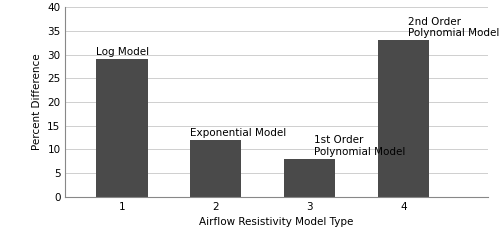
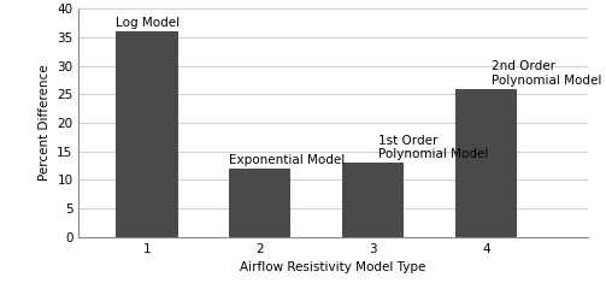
1: 29 -> 36
3: 8 -> 13
4: 33 -> 26
